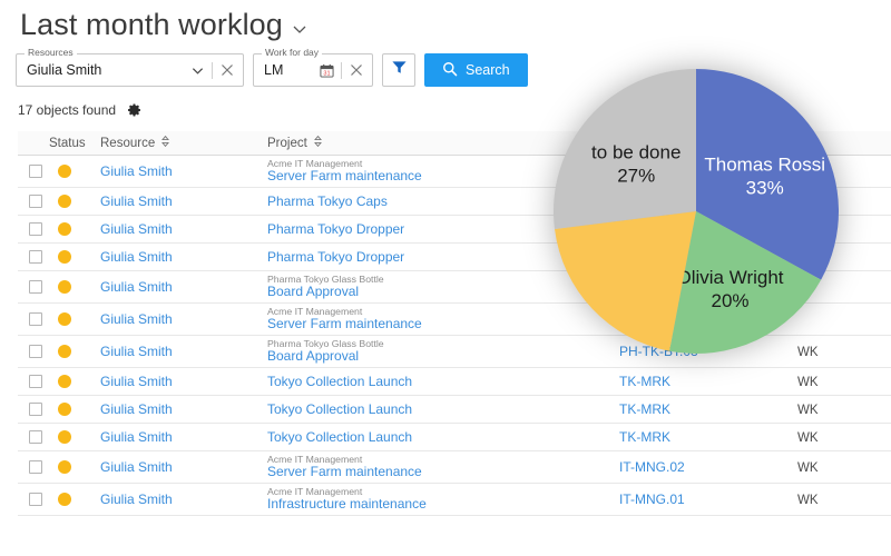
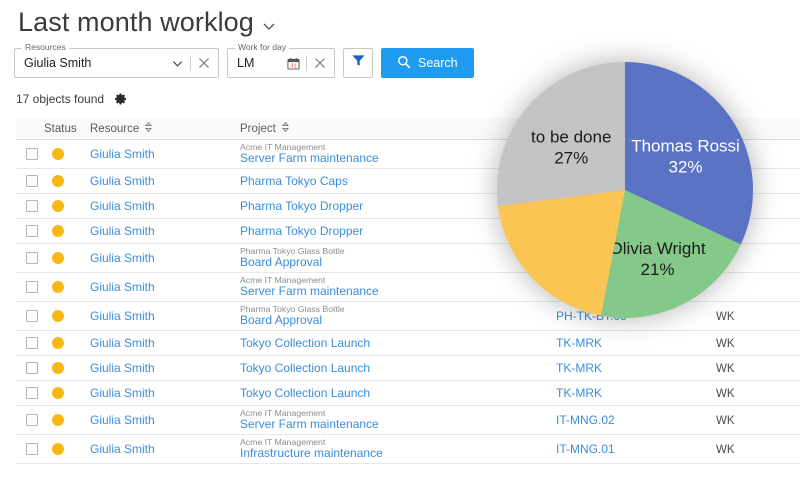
Thomas Rossi: 33% -> 32%
Olivia Wright: 20% -> 21%
